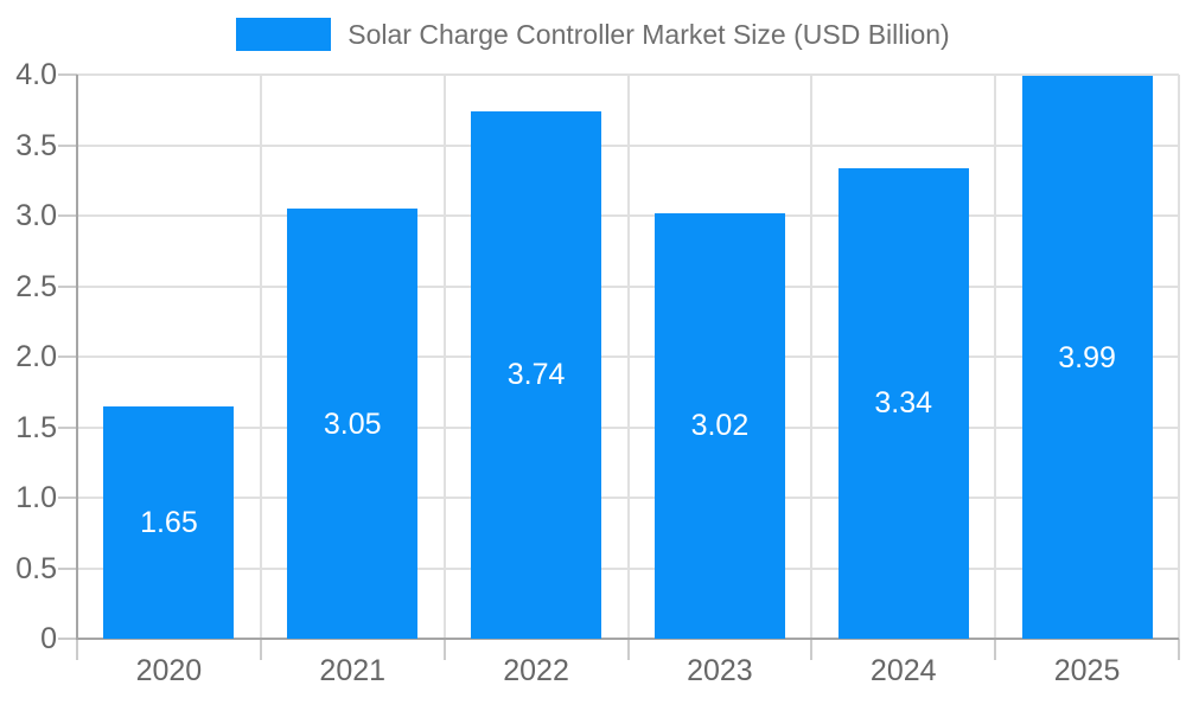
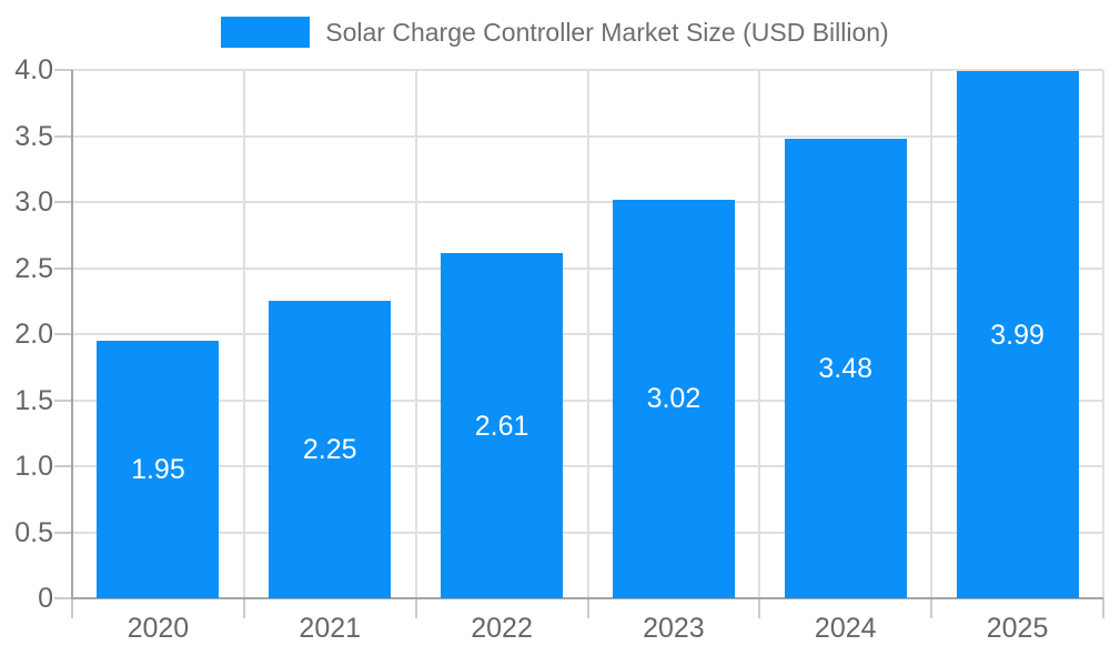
2020: 1.65 -> 1.95
2021: 3.05 -> 2.25
2022: 3.74 -> 2.61
2024: 3.34 -> 3.48
